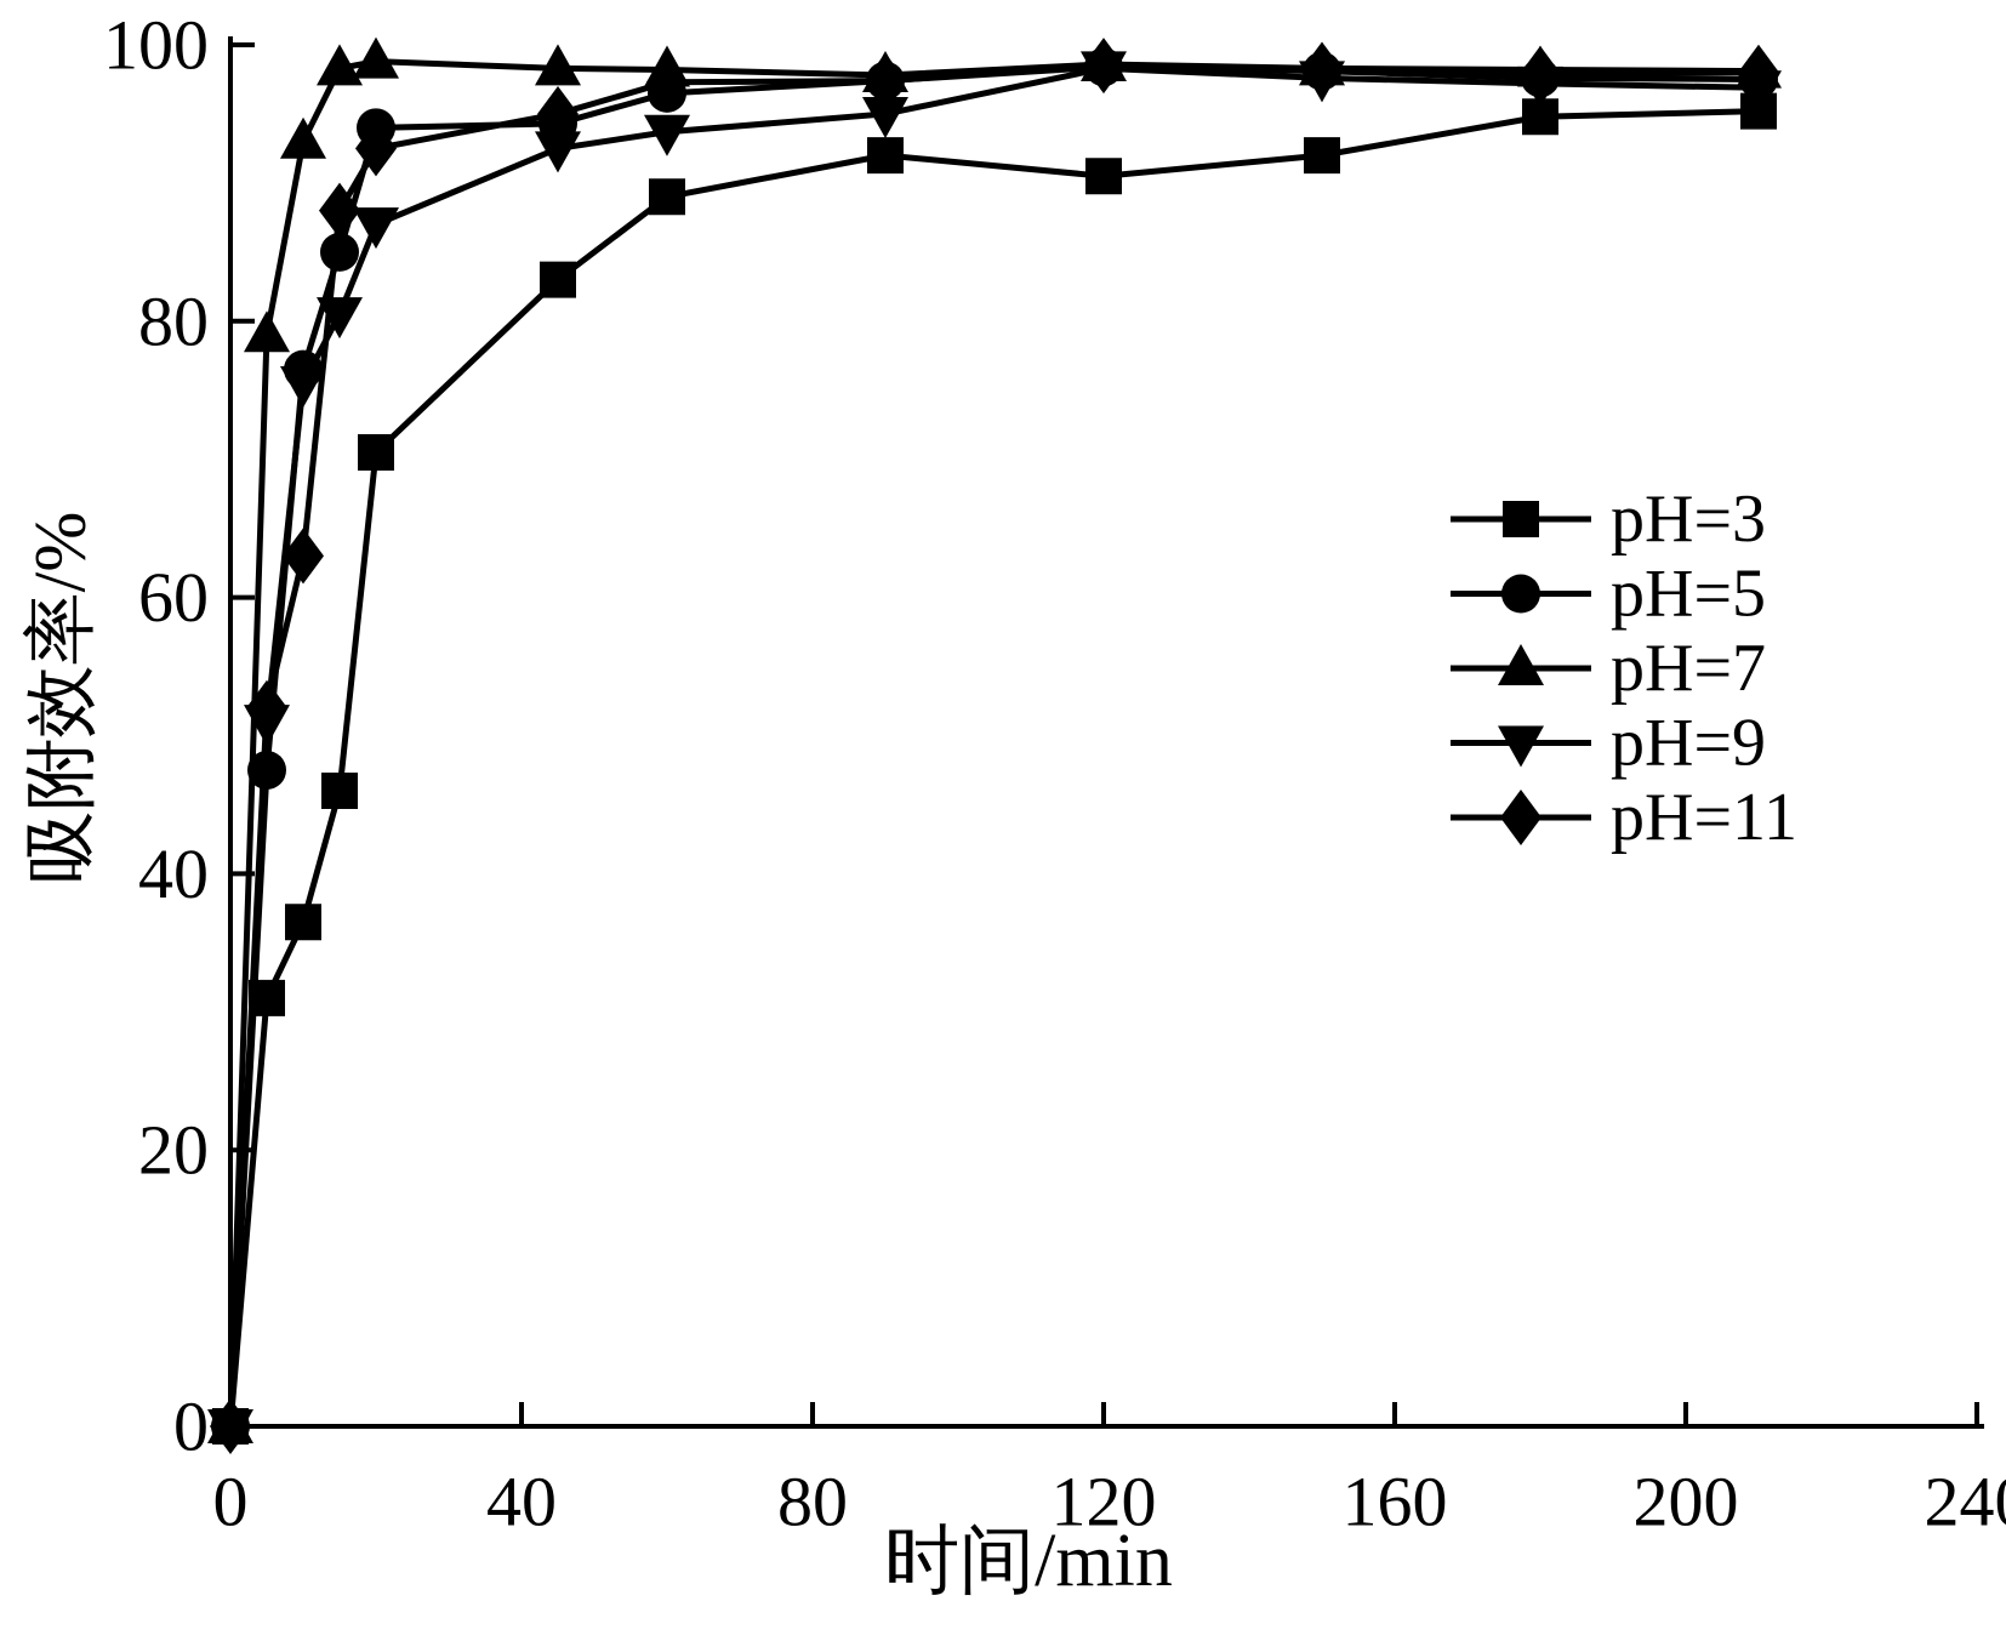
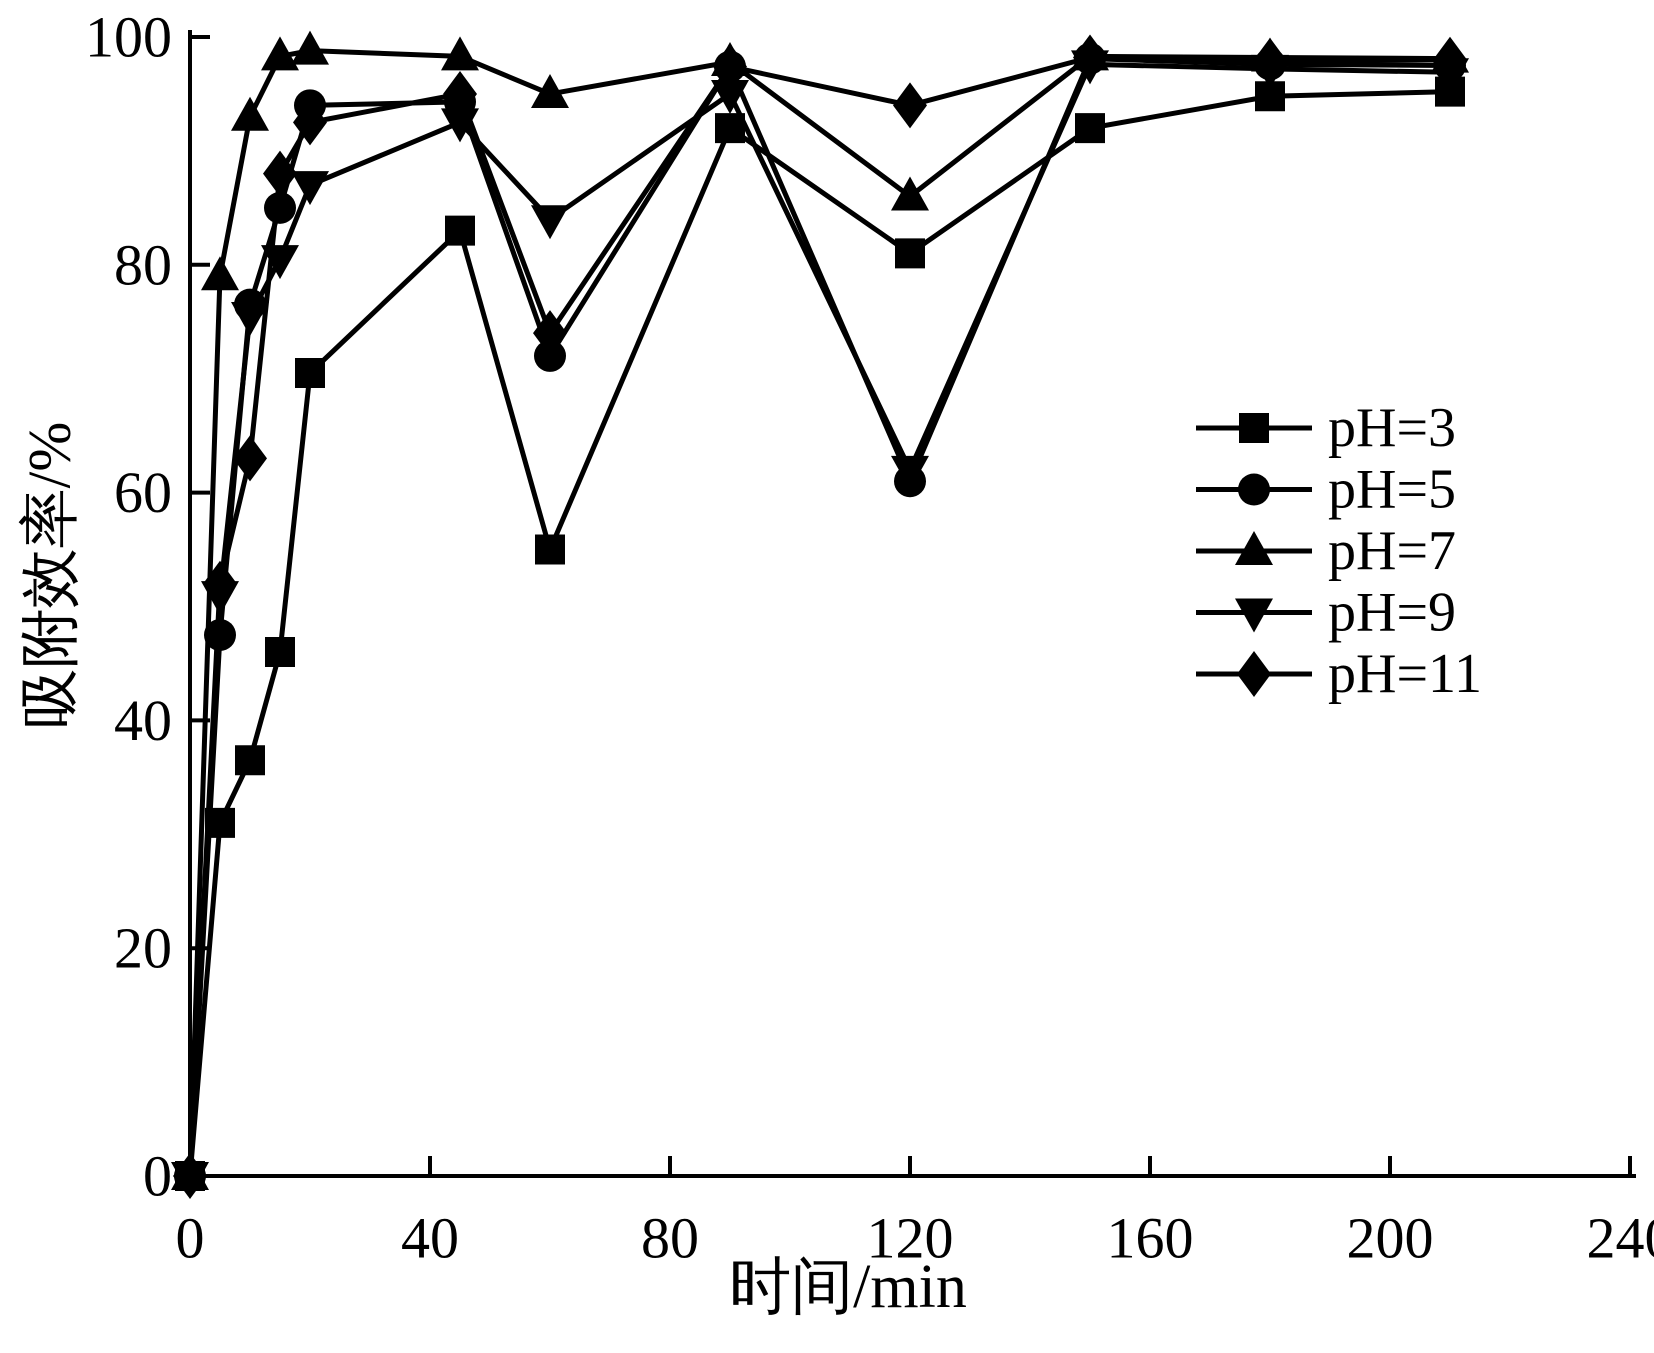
pH=3/60: 89 -> 55
pH=5/60: 96 -> 72
pH=7/60: 98 -> 95
pH=9/60: 94 -> 84
pH=11/60: 97 -> 74
pH=3/120: 90 -> 81
pH=5/120: 98 -> 61
pH=7/120: 99 -> 86
pH=9/120: 98 -> 62
pH=11/120: 98 -> 94
